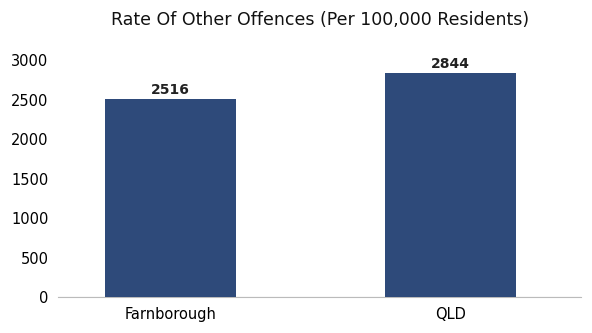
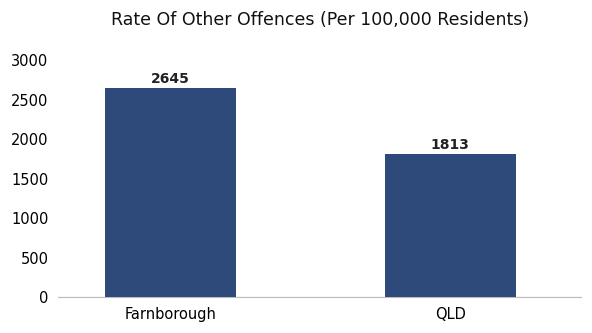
Farnborough: 2516 -> 2645
QLD: 2844 -> 1813
